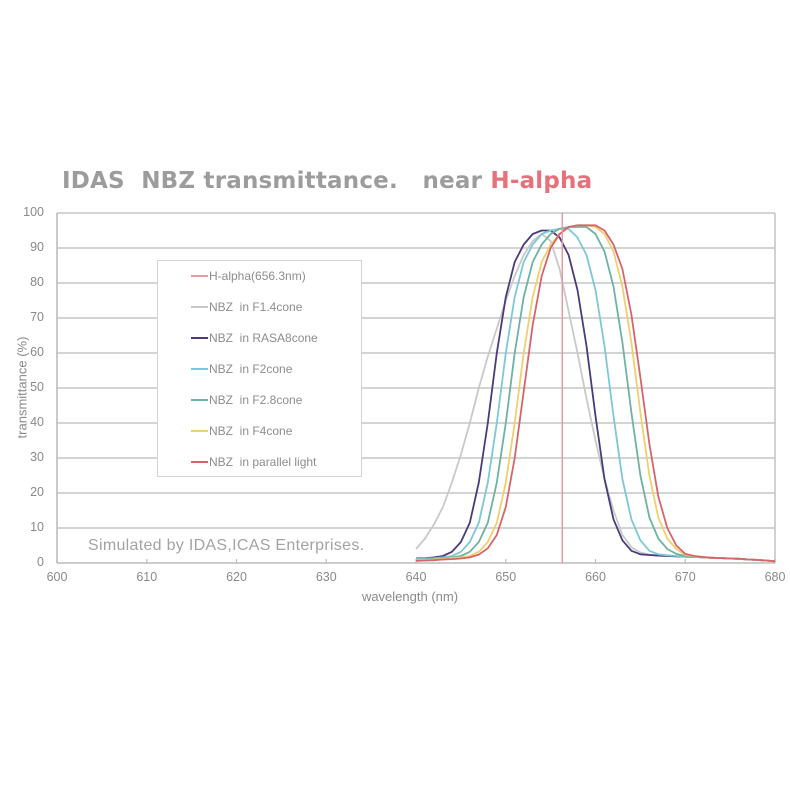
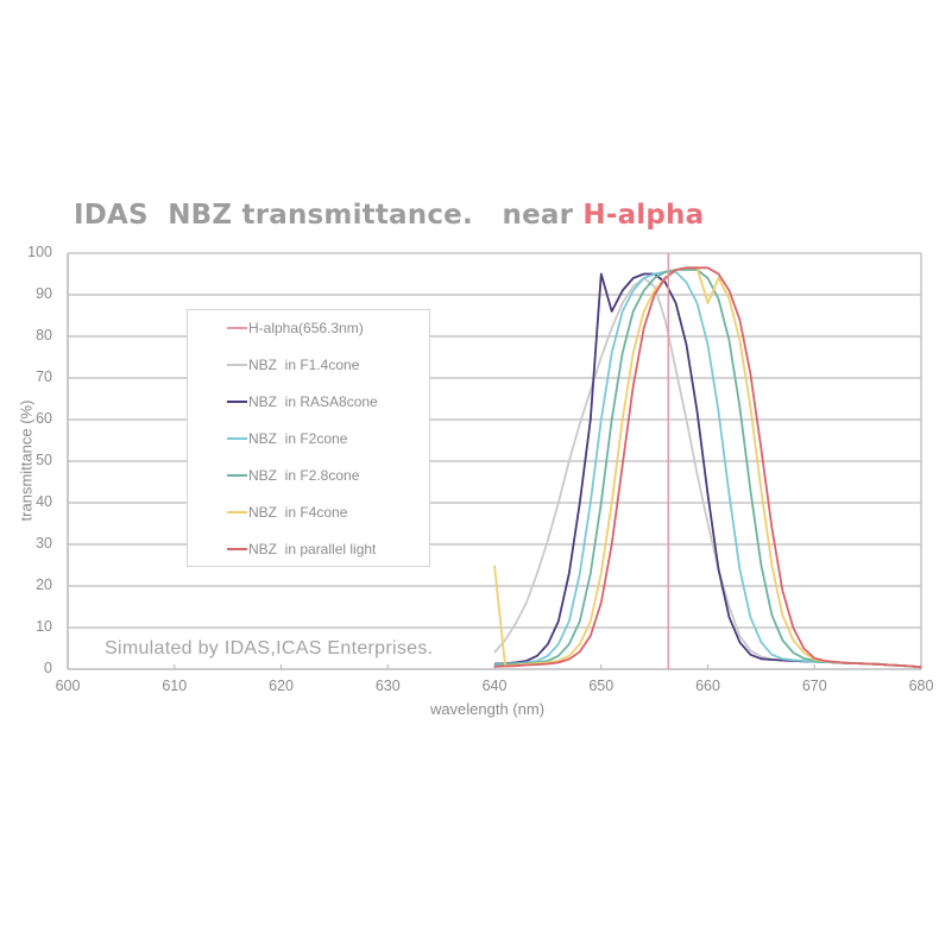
NBZ in F4cone/640: 1 -> 25
NBZ in RASA8cone/650: 76 -> 95
NBZ in F4cone/660: 96 -> 88
